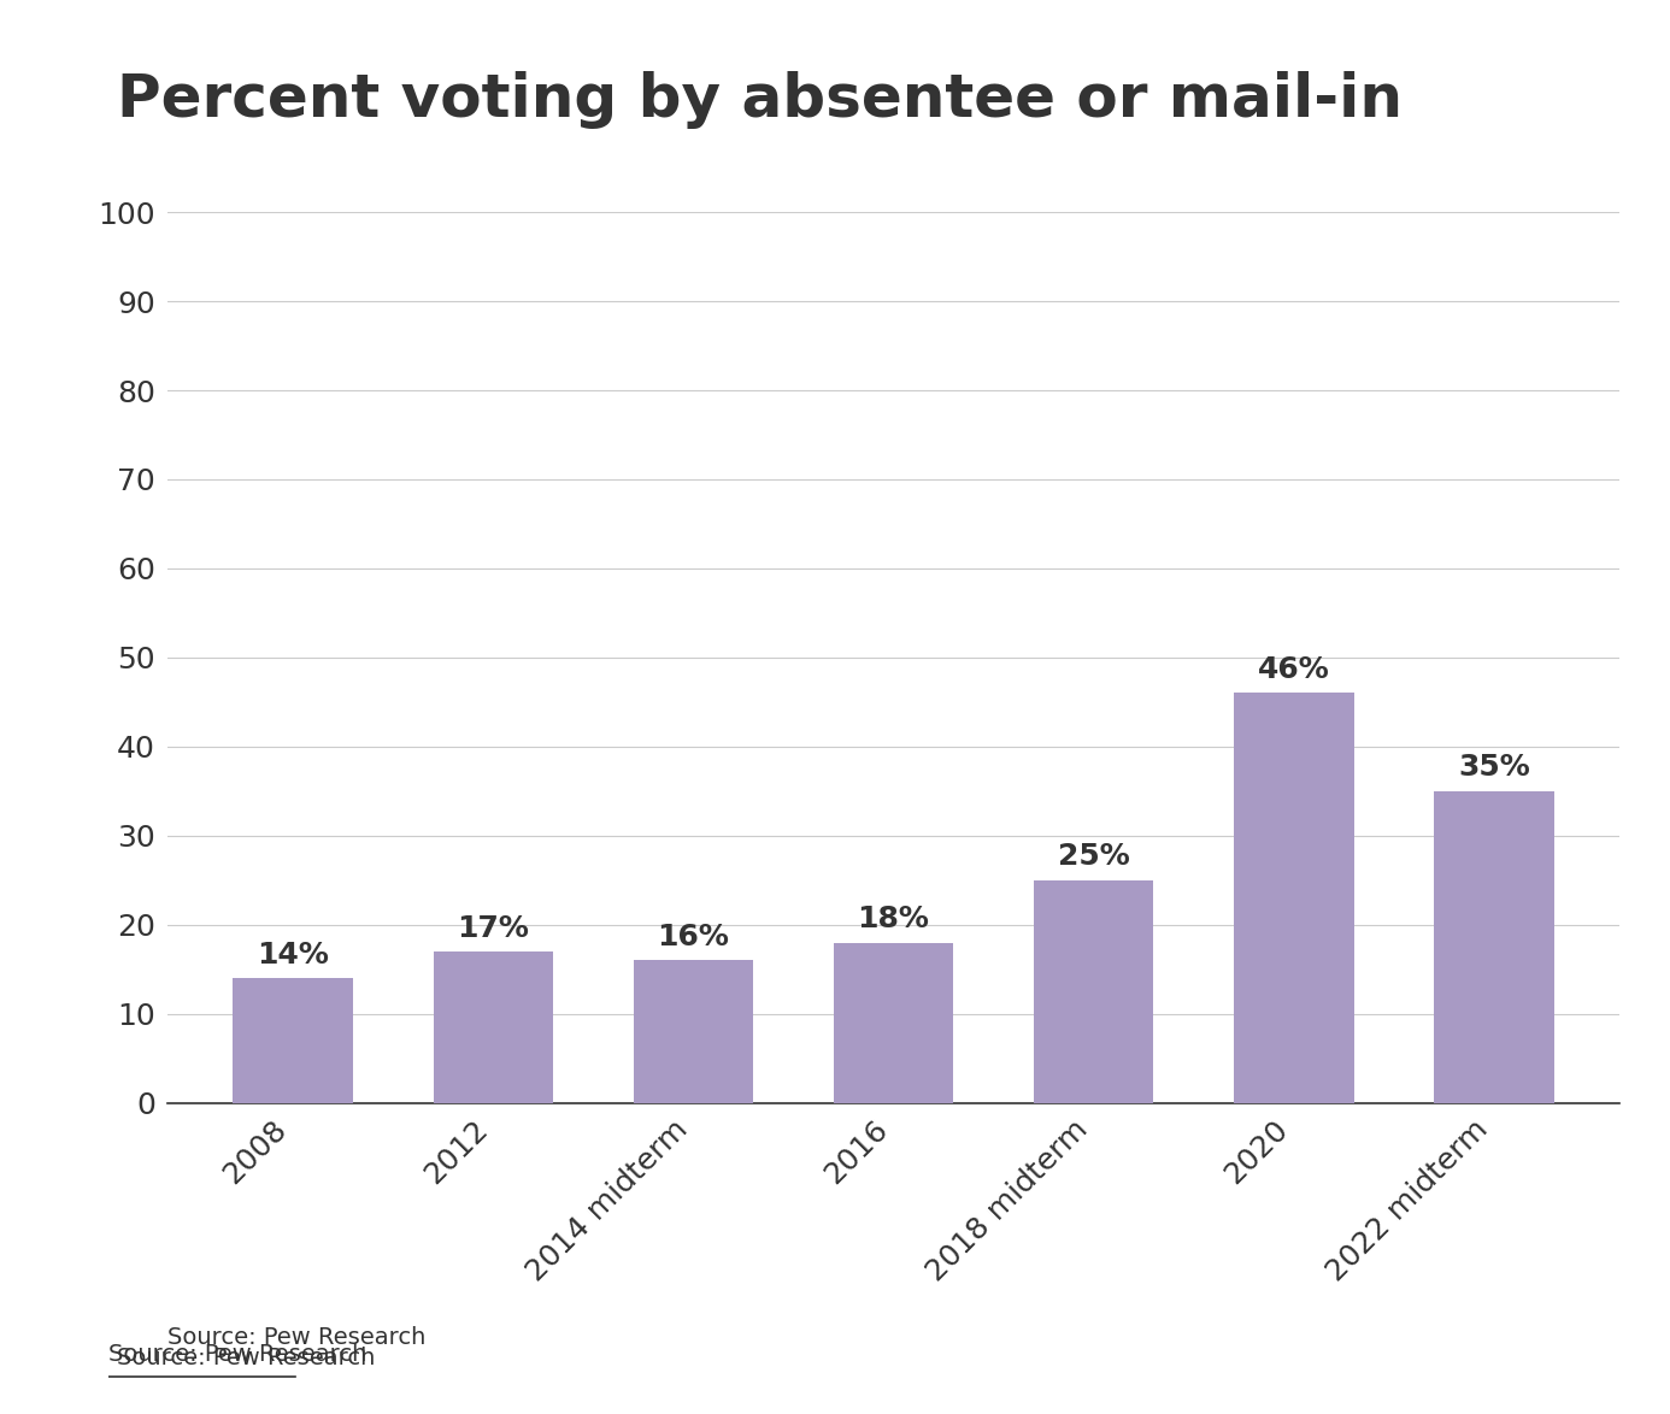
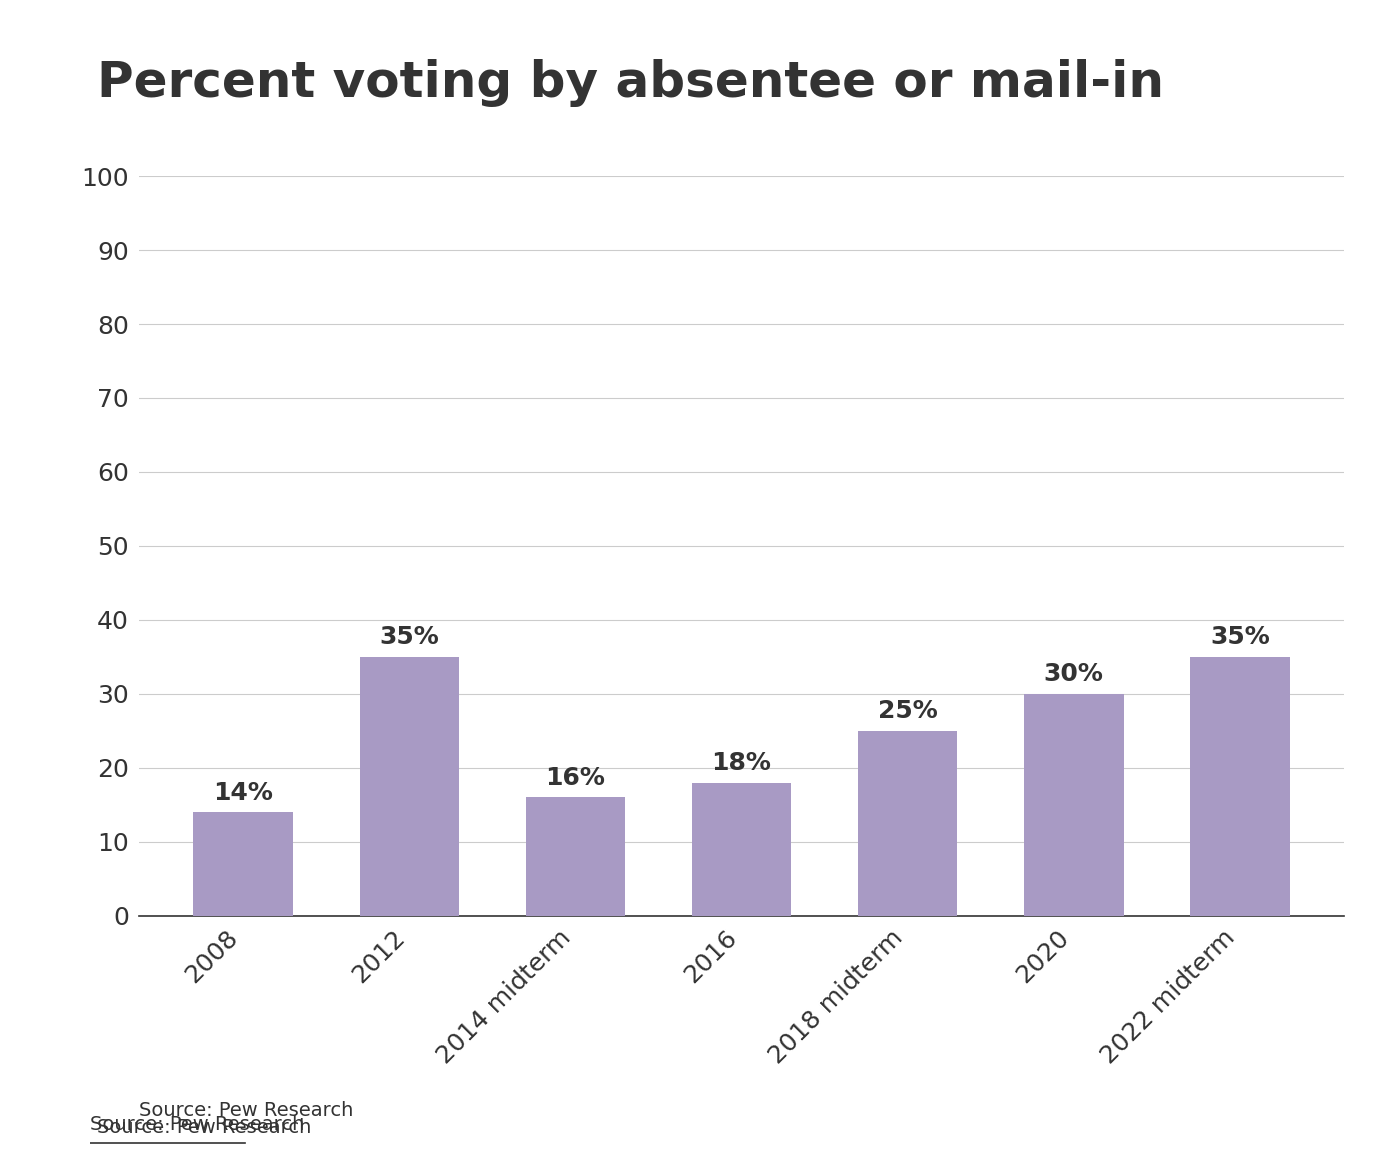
2012: 17% -> 35%
2020: 46% -> 30%
